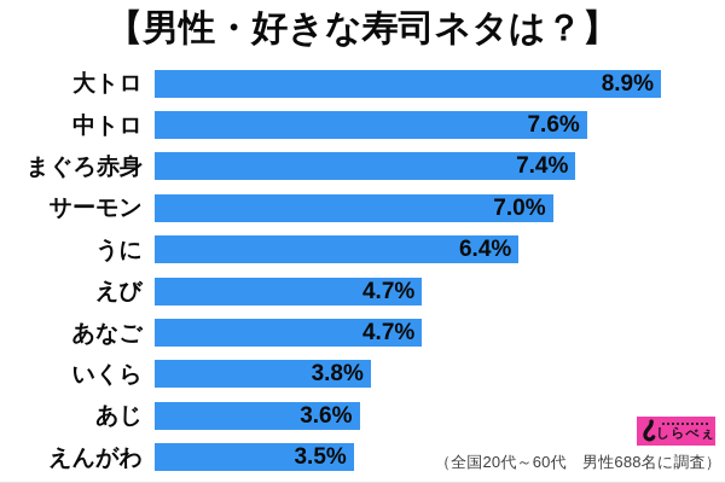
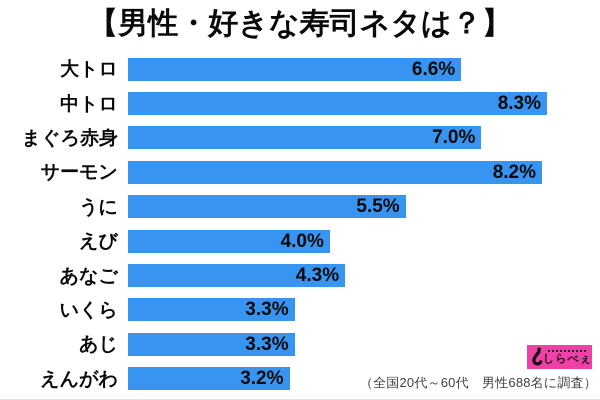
大トロ: 8.9% -> 6.6%
中トロ: 7.6% -> 8.3%
まぐろ赤身: 7.4% -> 7.0%
サーモン: 7.0% -> 8.2%
うに: 6.4% -> 5.5%
えび: 4.7% -> 4.0%
あなご: 4.7% -> 4.3%
いくら: 3.8% -> 3.3%
あじ: 3.6% -> 3.3%
えんがわ: 3.5% -> 3.2%
